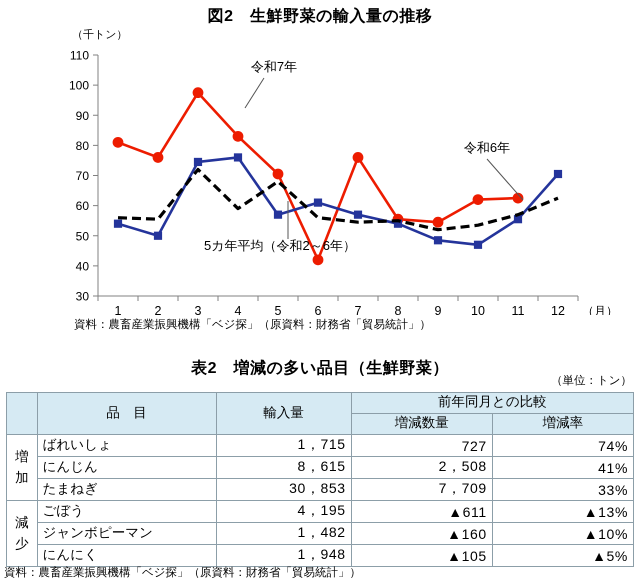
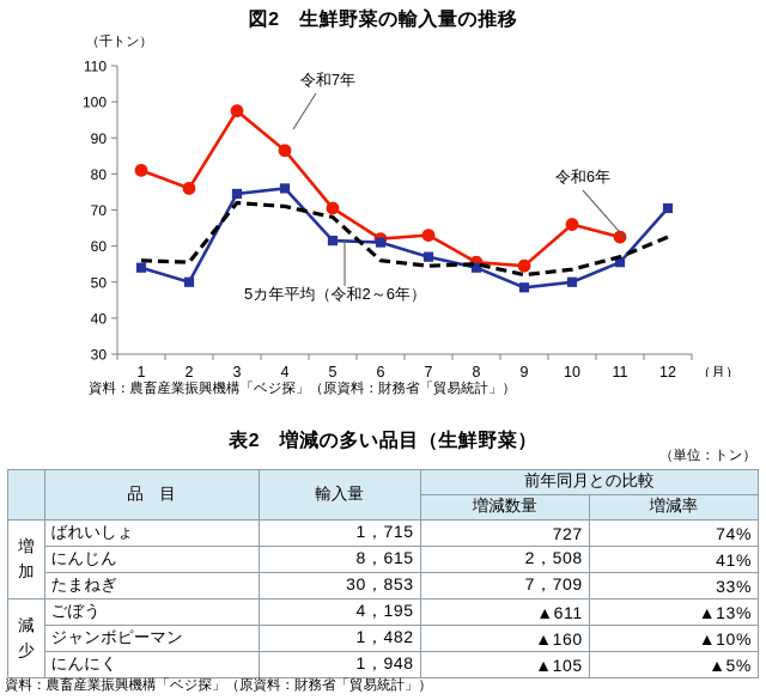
令和7年/4: 83 -> 86
5カ年平均（令和2～6年）/4: 59 -> 71
令和6年/5: 57 -> 62
令和7年/6: 42 -> 62
令和7年/7: 76 -> 63
令和7年/10: 62 -> 66
令和6年/10: 47 -> 50
